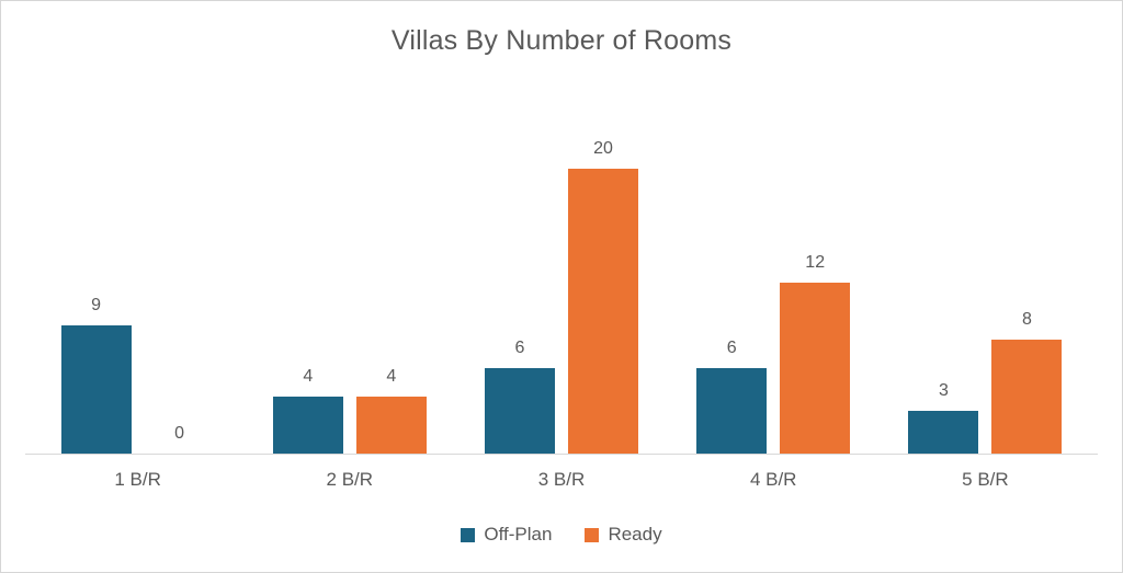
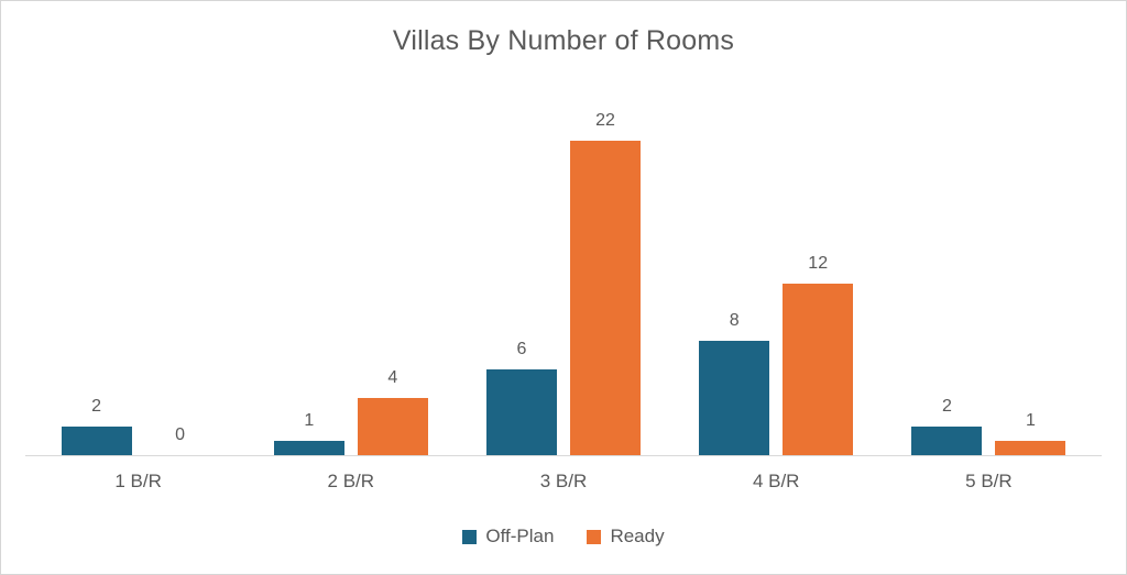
Off-Plan/1 B/R: 9 -> 2
Off-Plan/2 B/R: 4 -> 1
Ready/3 B/R: 20 -> 22
Off-Plan/4 B/R: 6 -> 8
Off-Plan/5 B/R: 3 -> 2
Ready/5 B/R: 8 -> 1
